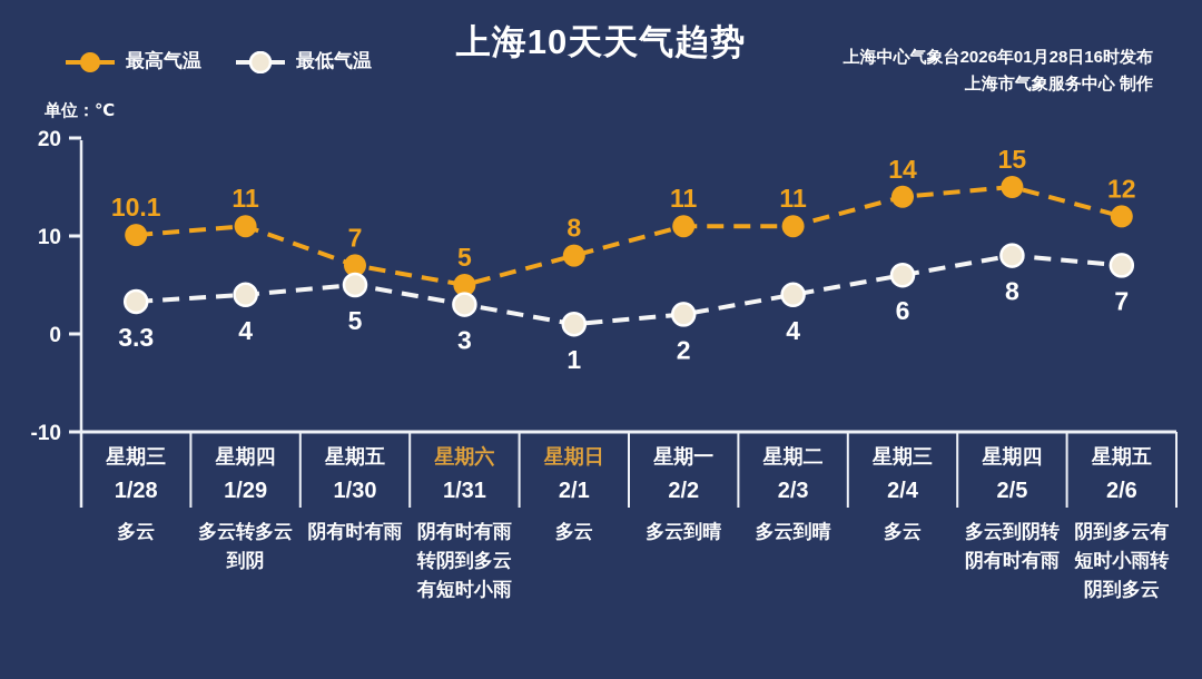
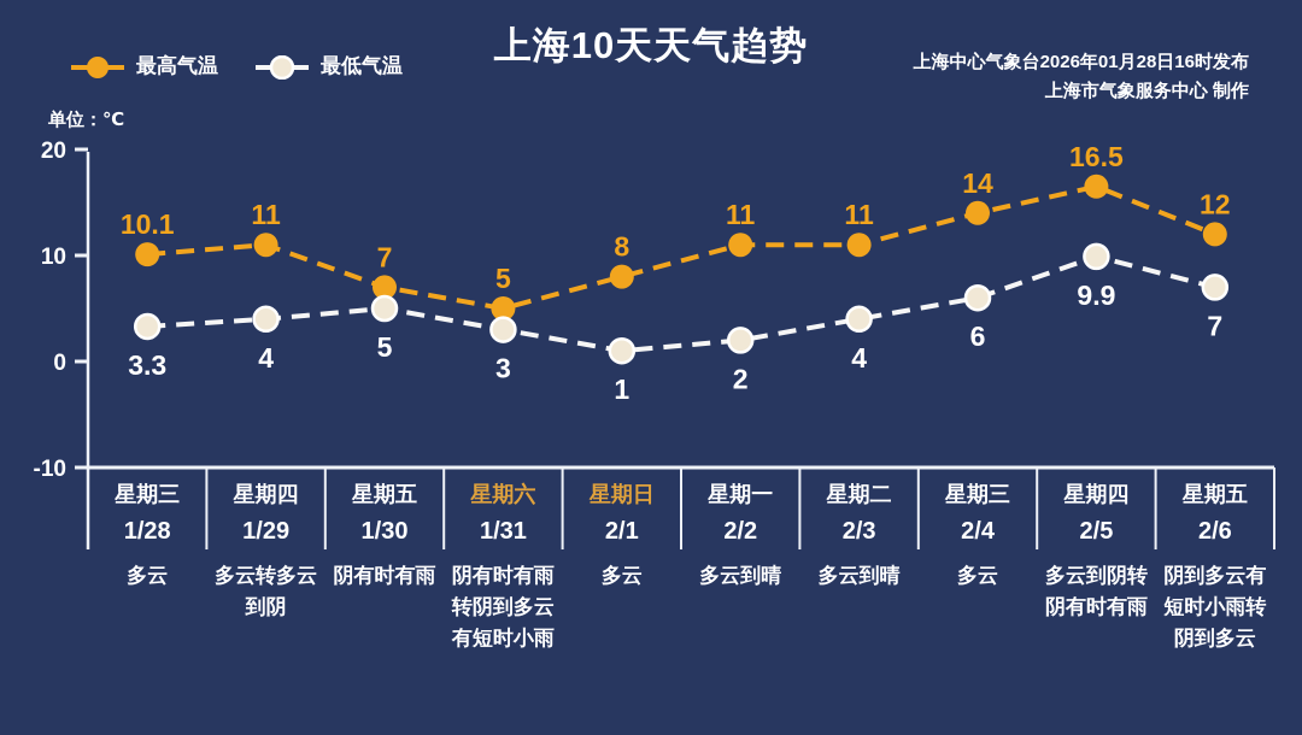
最高气温/2/5: 15 -> 16.5
最低气温/2/5: 8 -> 9.9
